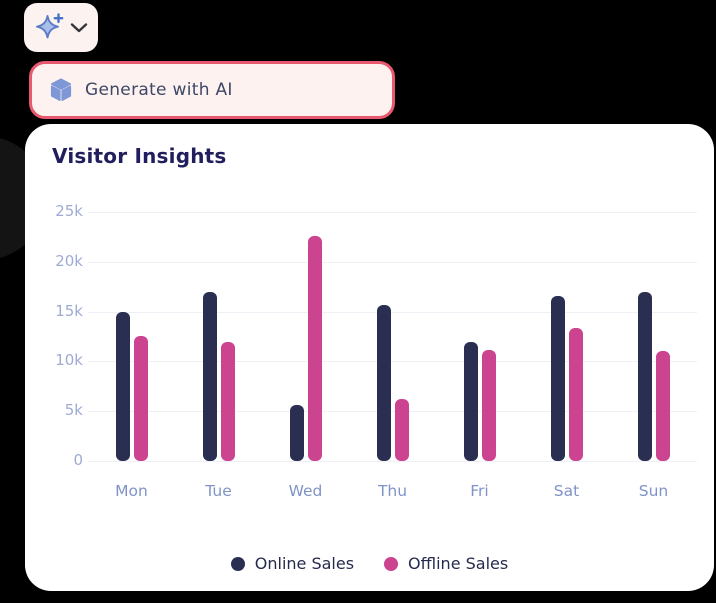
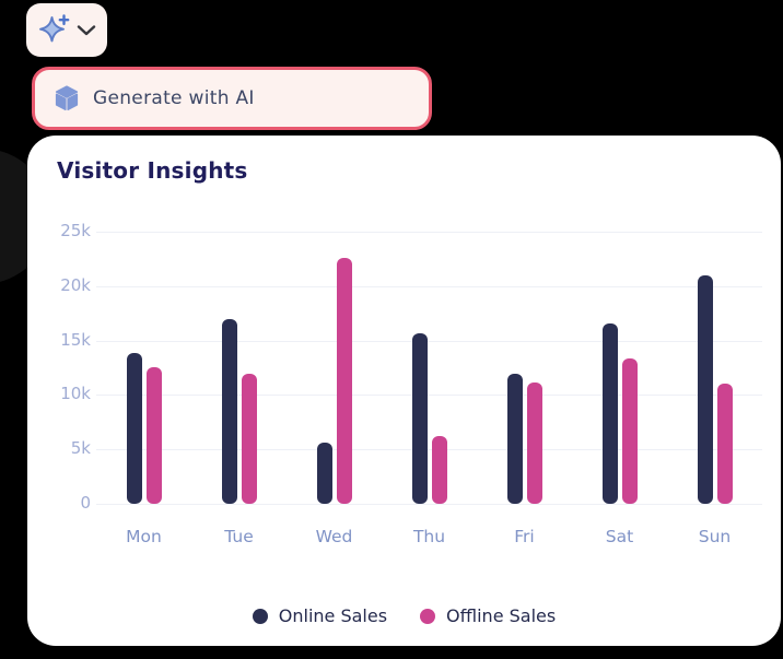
Online Sales/Mon: 15k -> 14k
Online Sales/Sun: 17k -> 21k
